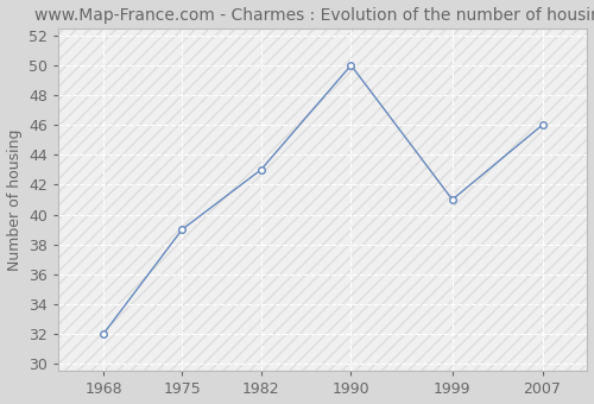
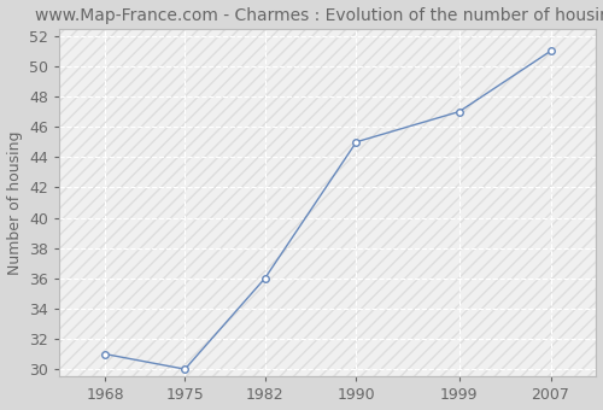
1968: 32 -> 31
1975: 39 -> 30
1982: 43 -> 36
1990: 50 -> 45
1999: 41 -> 47
2007: 46 -> 51
